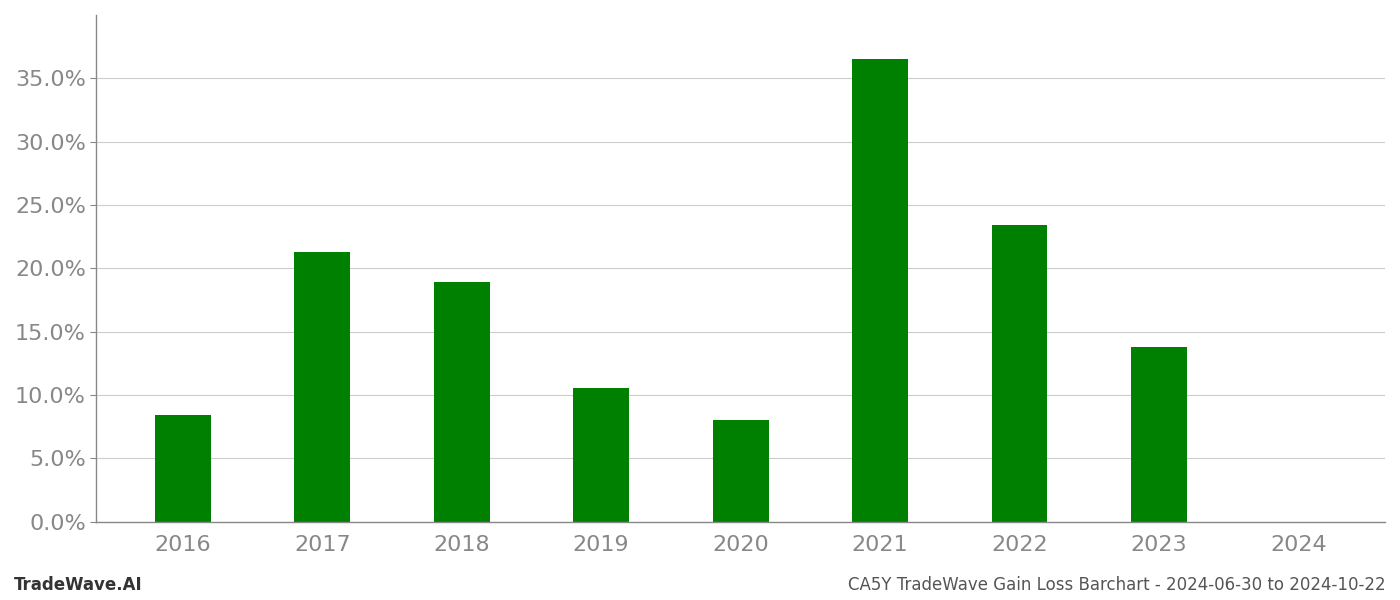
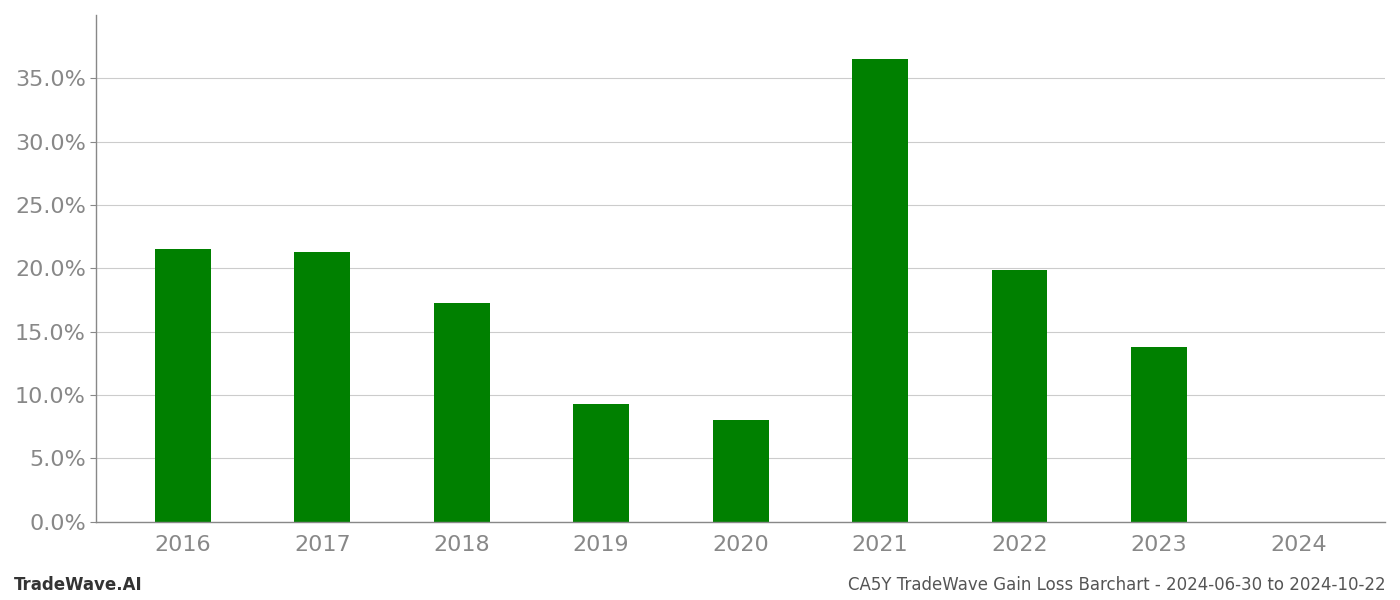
2016: 8.4% -> 21.5%
2018: 18.9% -> 17.3%
2019: 10.6% -> 9.3%
2022: 23.4% -> 19.9%
